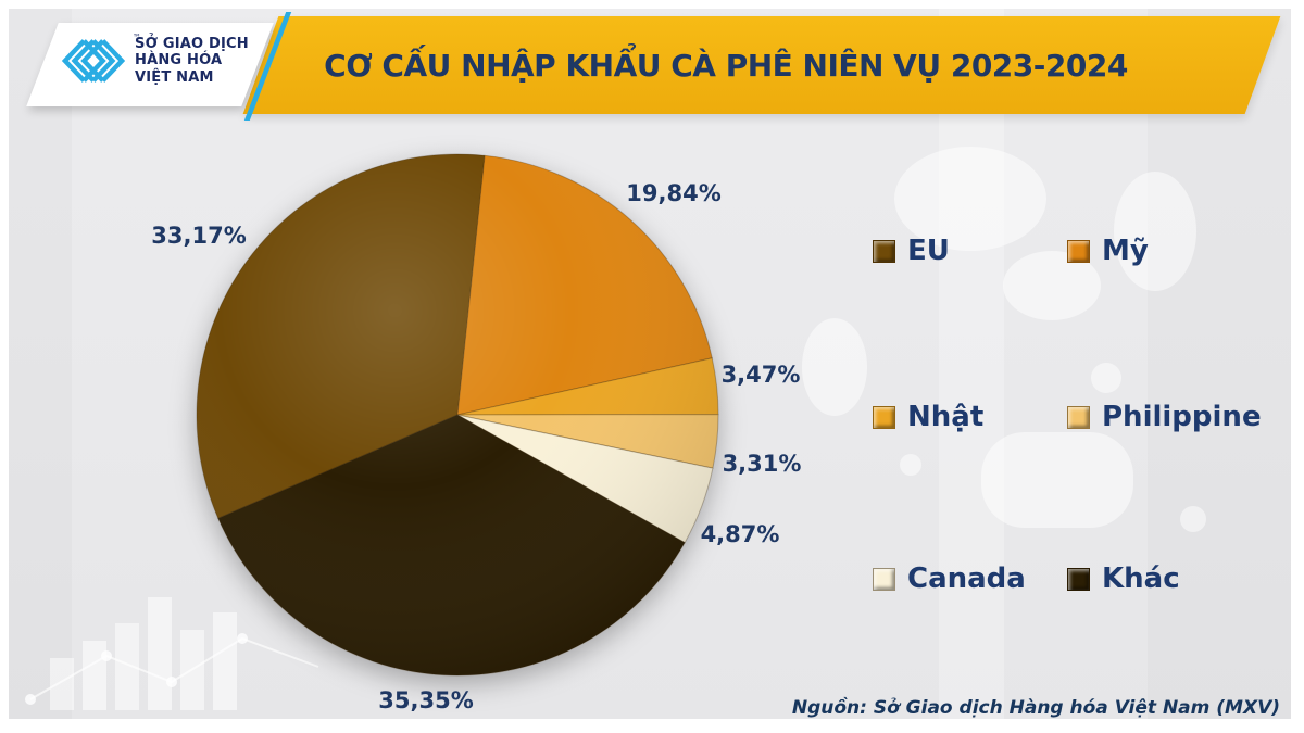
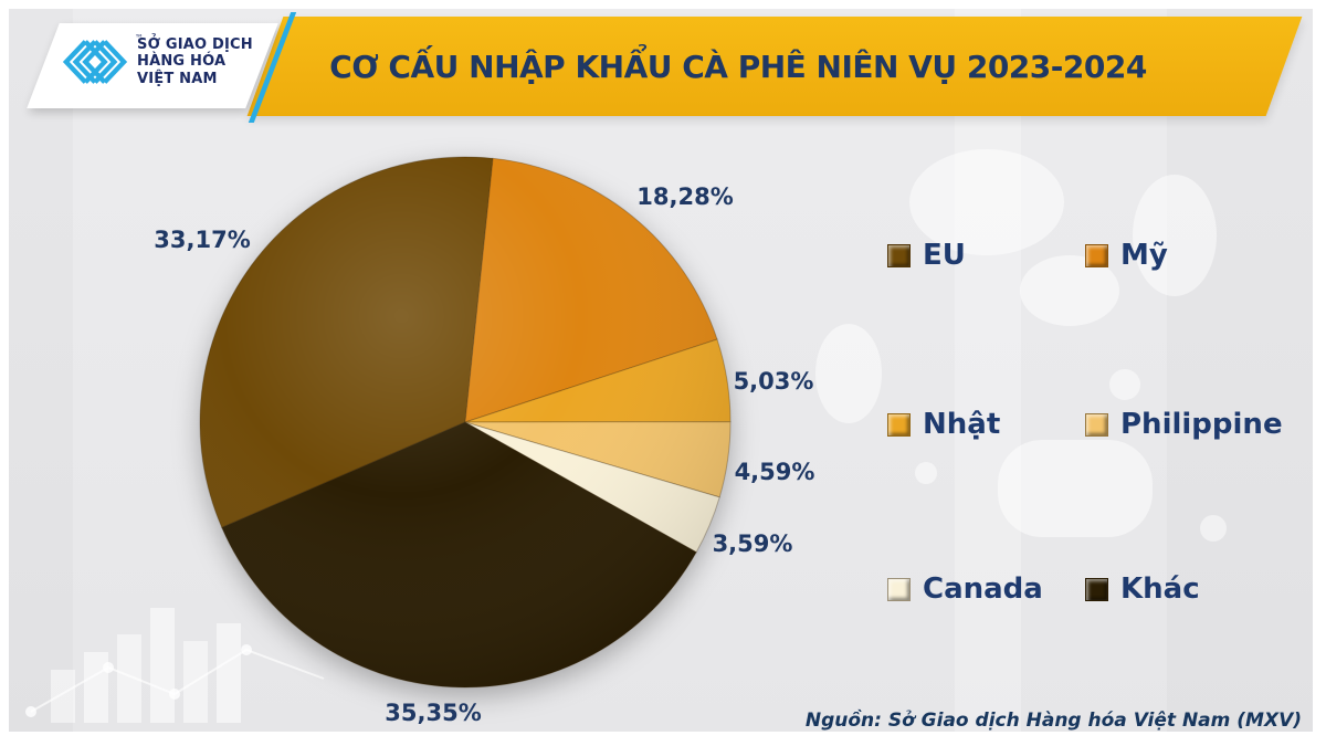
Mỹ: 19,84% -> 18,28%
Nhật: 3,47% -> 5,03%
Philippine: 3,31% -> 4,59%
Canada: 4,87% -> 3,59%
